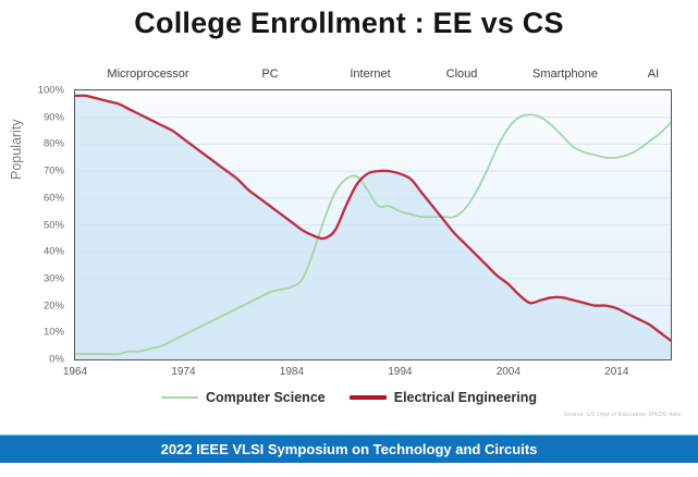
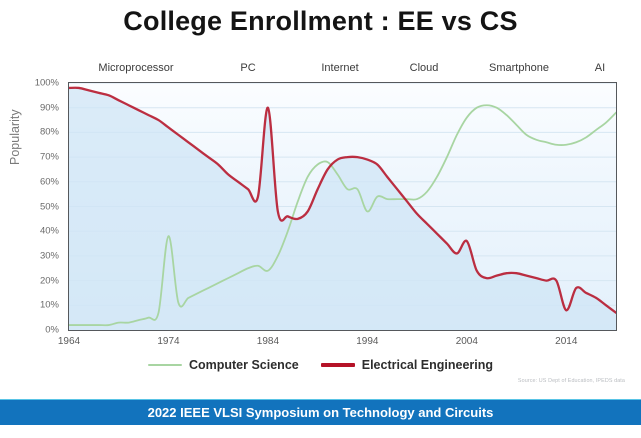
Computer Science/1974: 9% -> 38%
Computer Science/1984: 27% -> 24%
Electrical Engineering/1984: 51% -> 90%
Computer Science/1994: 55% -> 48%
Electrical Engineering/2004: 28% -> 36%
Electrical Engineering/2014: 19% -> 8%
